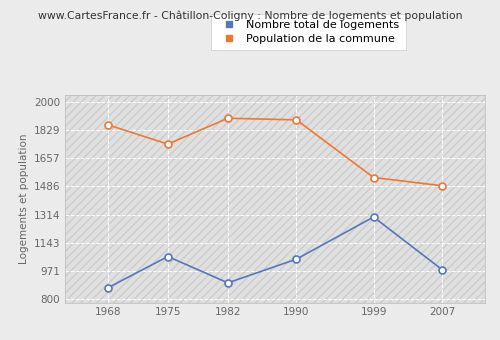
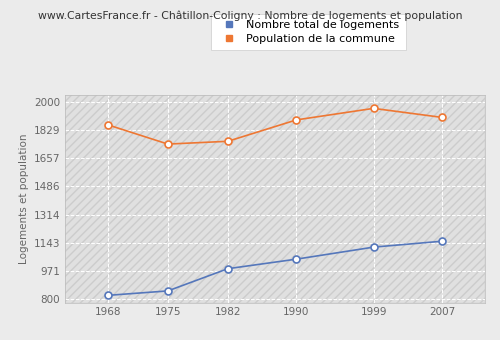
Nombre total de logements/1968: 870 -> 820
Nombre total de logements/1975: 1060 -> 850
Nombre total de logements/1982: 900 -> 990
Population de la commune/1982: 1900 -> 1760
Nombre total de logements/1999: 1300 -> 1120
Population de la commune/1999: 1540 -> 1960
Nombre total de logements/2007: 980 -> 1150
Population de la commune/2007: 1490 -> 1900
